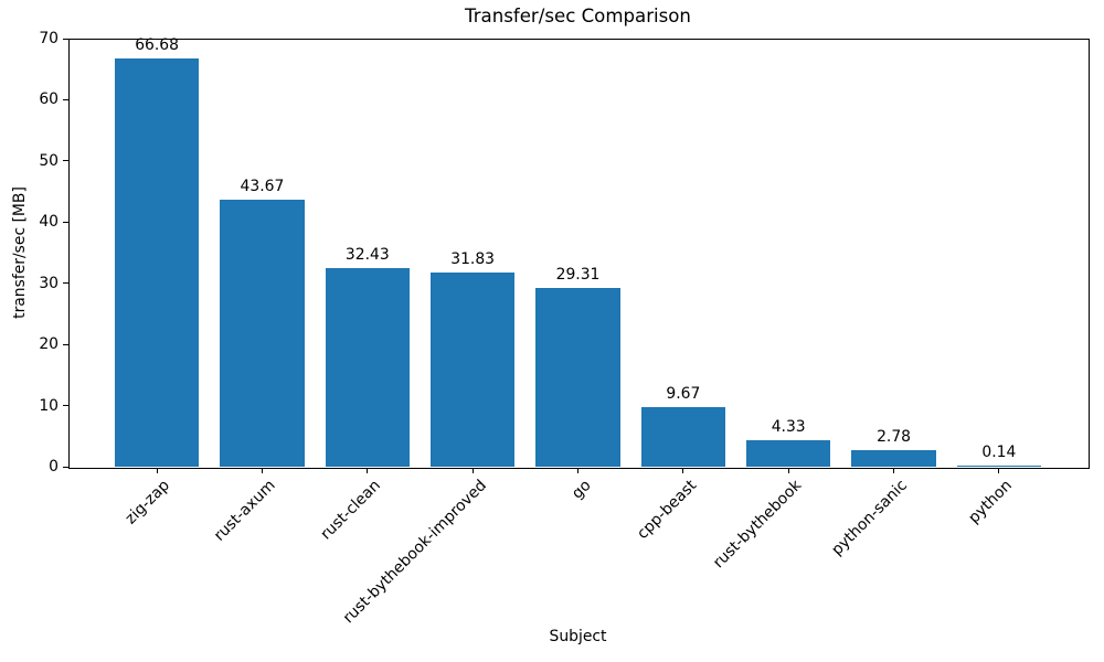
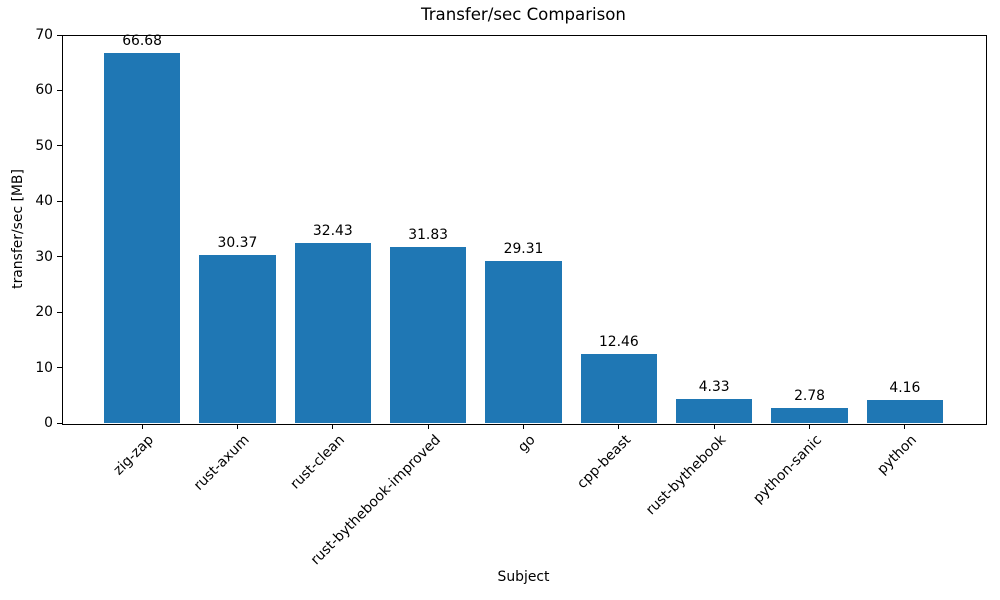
rust-axum: 43.67 -> 30.37
cpp-beast: 9.67 -> 12.46
python: 0.14 -> 4.16
